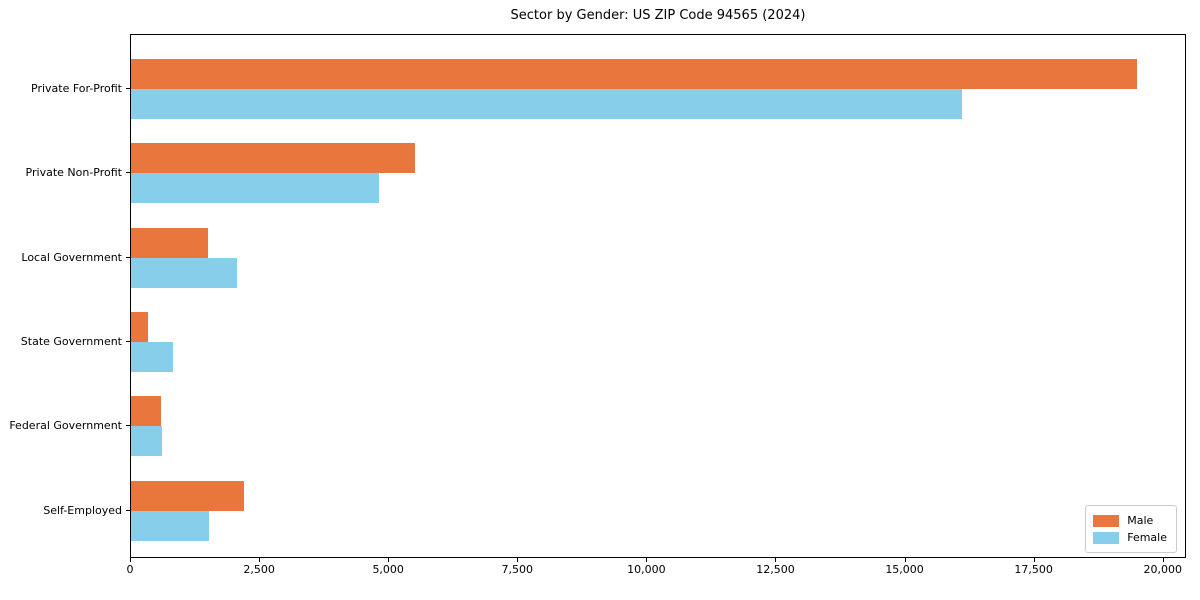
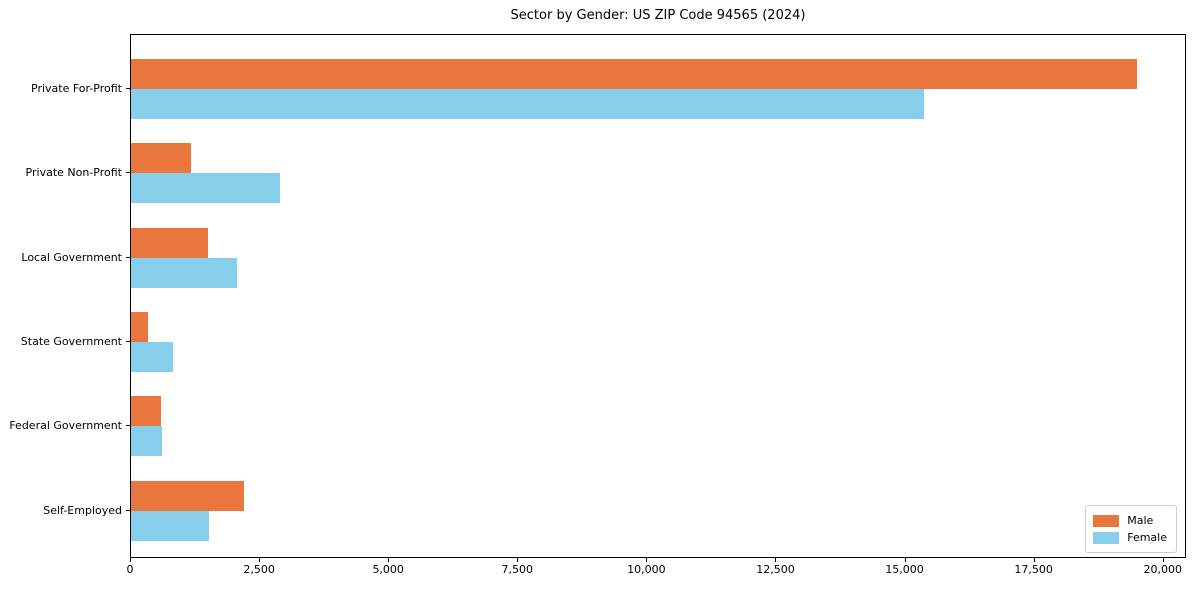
Female/Private For-Profit: 16100 -> 15400
Male/Private Non-Profit: 5500 -> 1200
Female/Private Non-Profit: 4800 -> 2900
